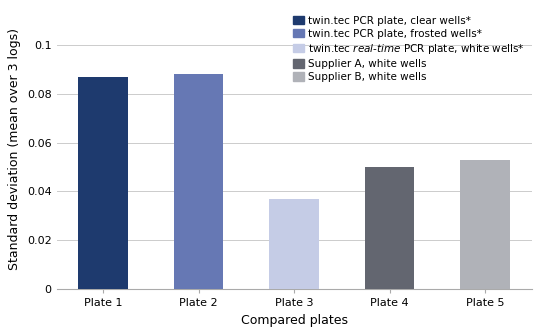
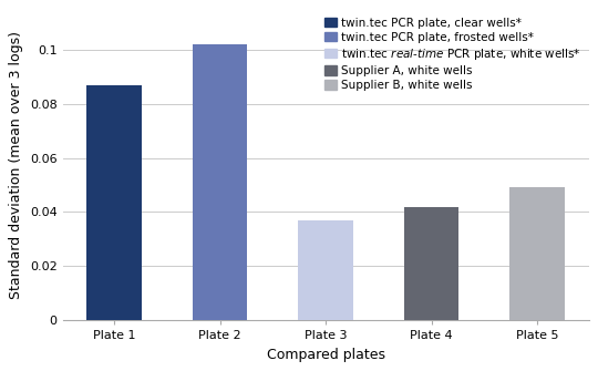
Plate 2: 0.088 -> 0.102
Plate 4: 0.050 -> 0.042
Plate 5: 0.053 -> 0.049
